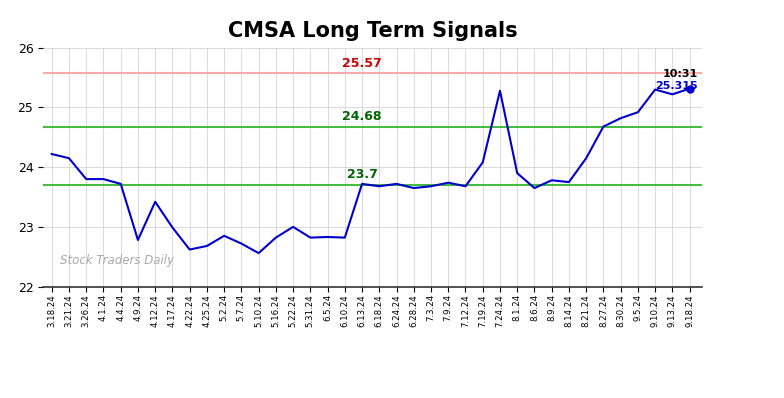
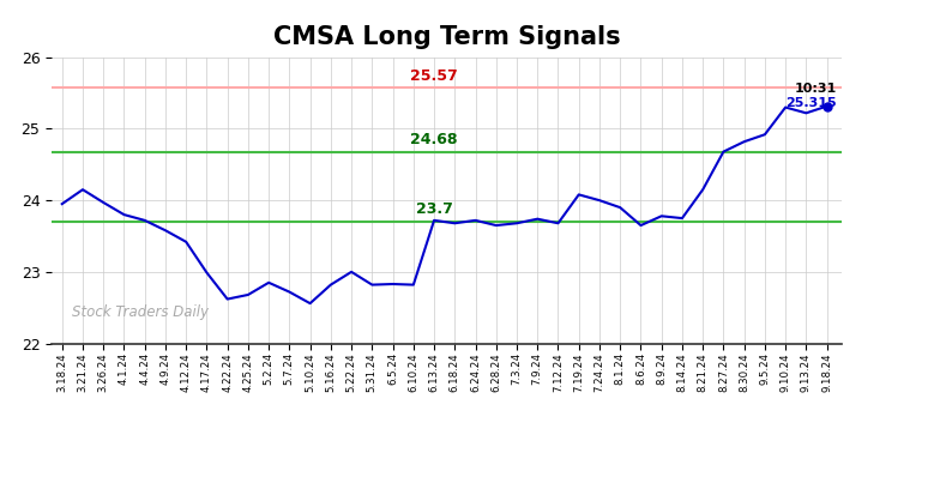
3.18.24: 24.22 -> 23.95
3.26.24: 23.80 -> 23.97
4.9.24: 22.78 -> 23.58
7.24.24: 25.28 -> 24.00
